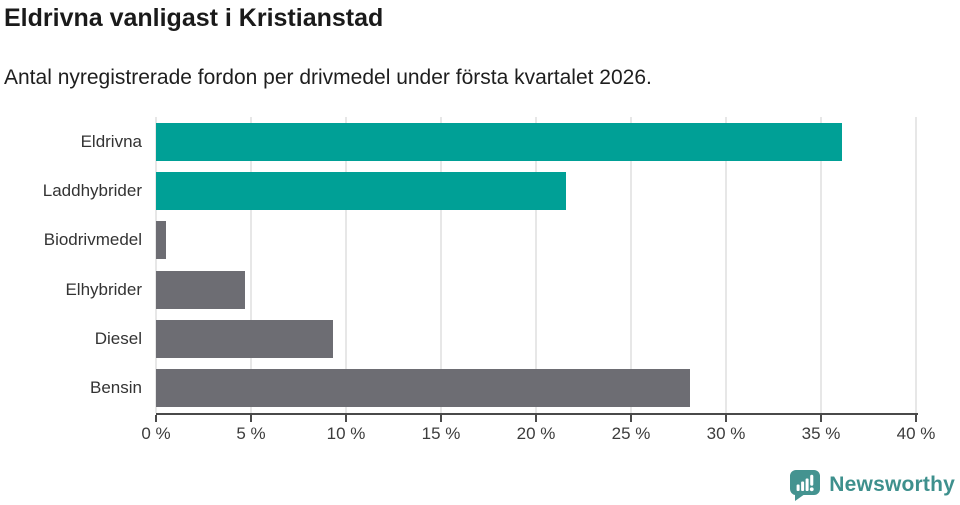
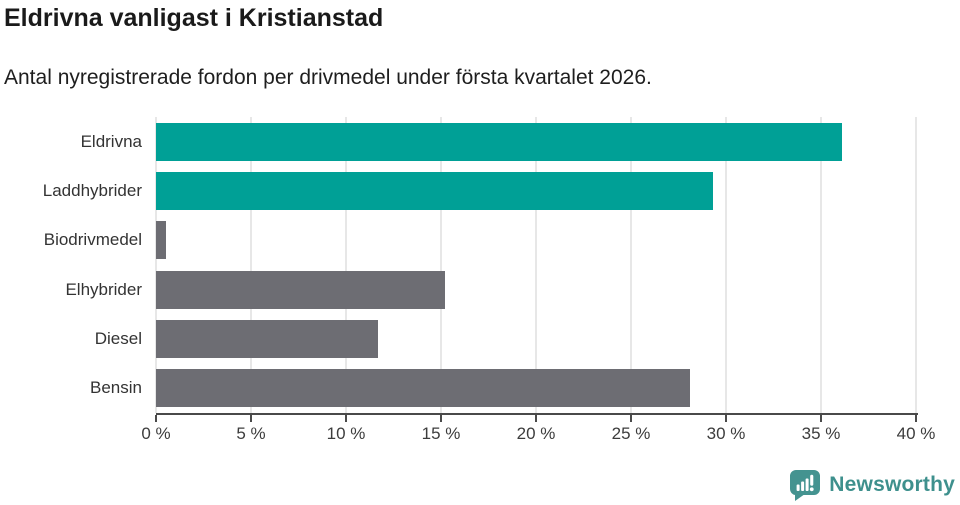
Laddhybrider: 21.6% -> 29.3%
Elhybrider: 4.7% -> 15.2%
Diesel: 9.3% -> 11.7%
